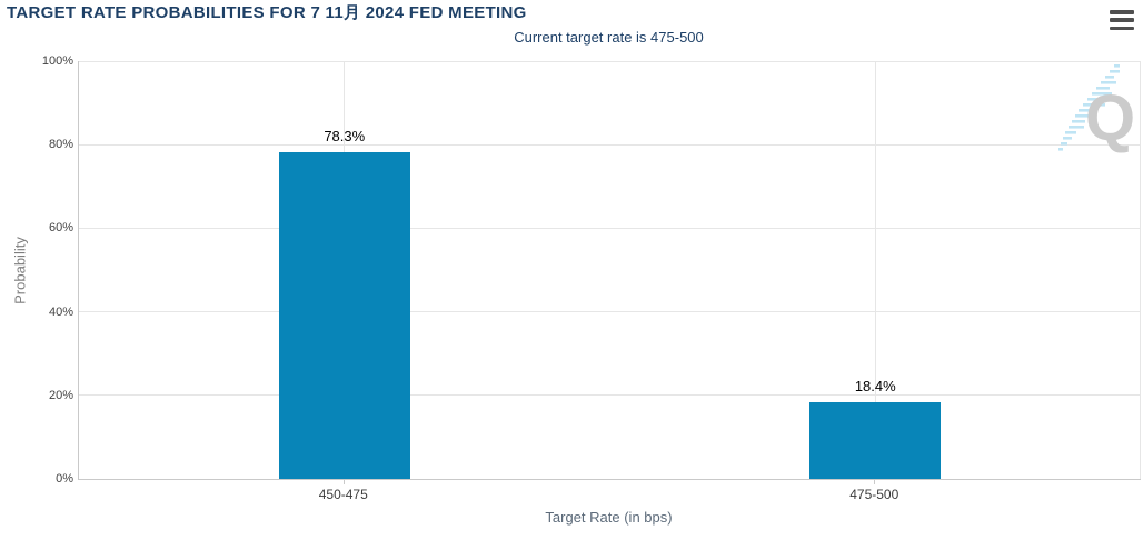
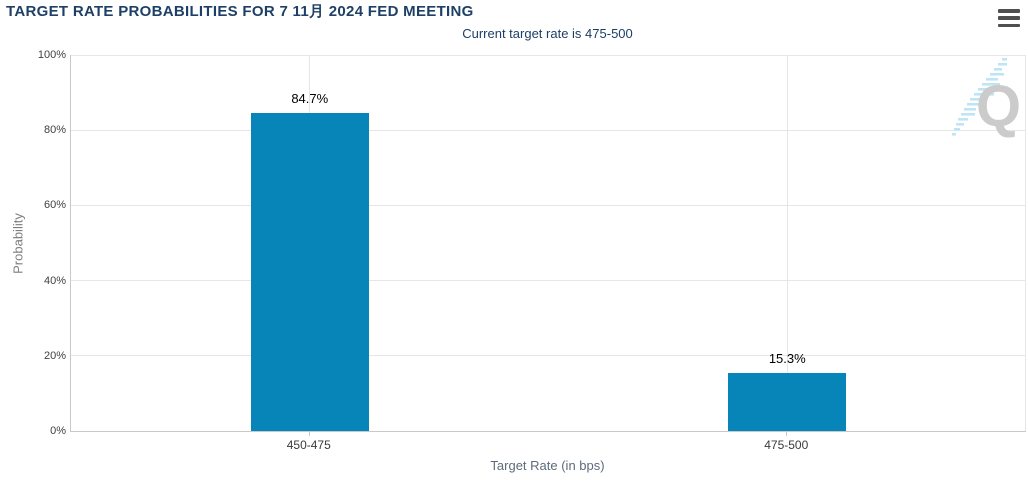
450-475: 78.3% -> 84.7%
475-500: 18.4% -> 15.3%
